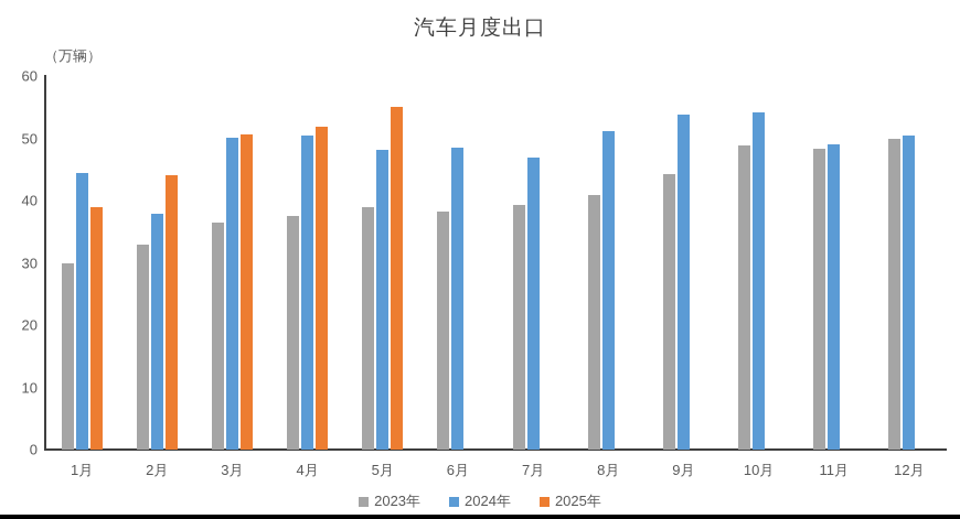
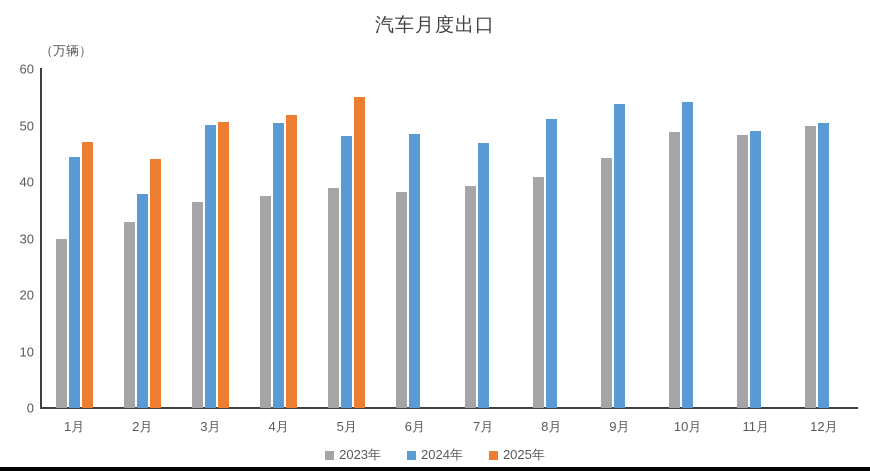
2025年/1月: 39 -> 47
